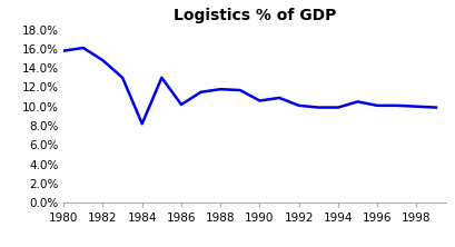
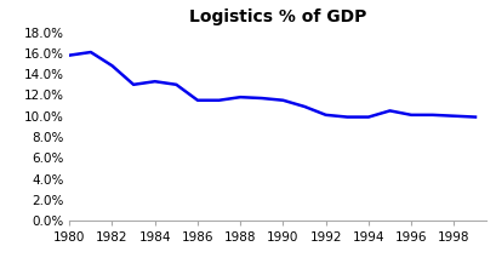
1984: 8.2% -> 13.3%
1986: 10.2% -> 11.5%
1990: 10.6% -> 11.5%
